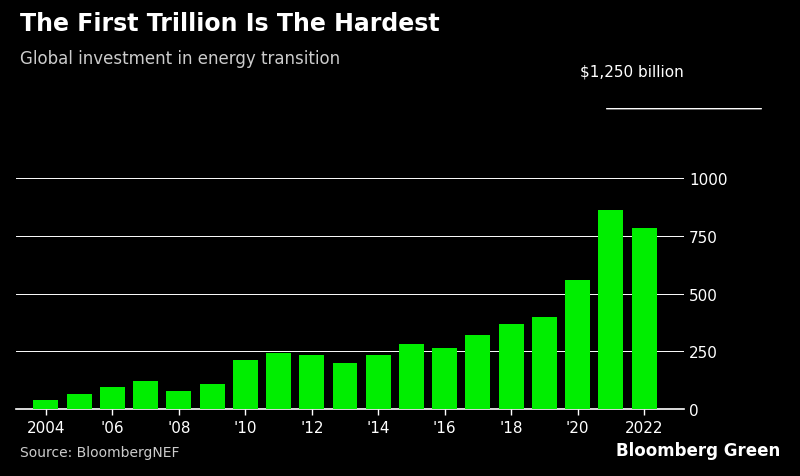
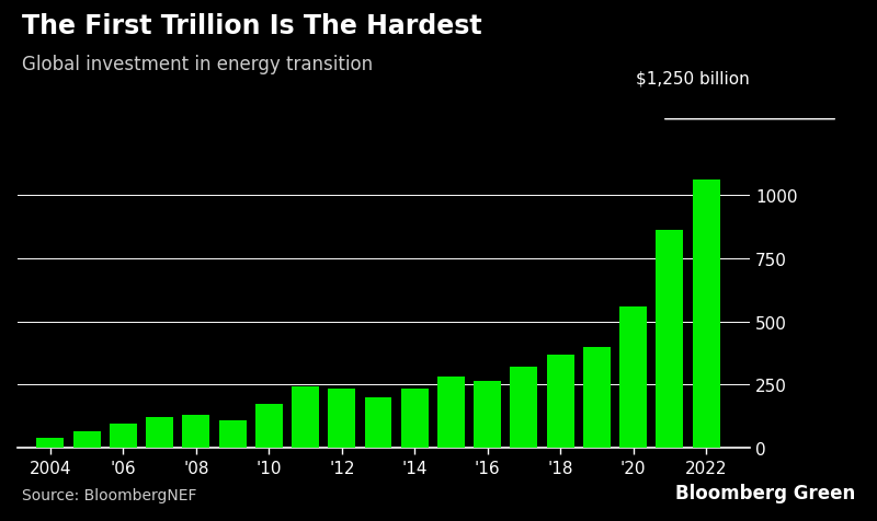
'08: 80 -> 130
'10: 215 -> 175
2022: 785 -> 1060
